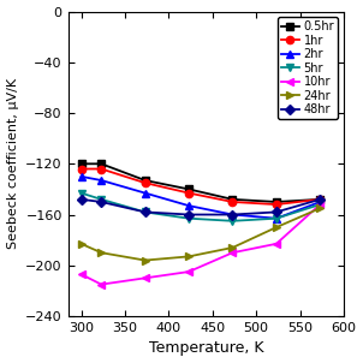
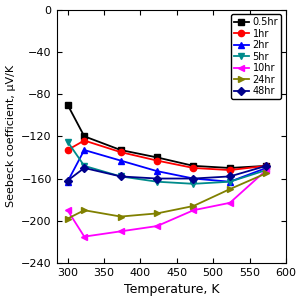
0.5hr/300: -120 -> -90
1hr/300: -124 -> -133
2hr/300: -130 -> -163
5hr/300: -143 -> -125
10hr/300: -207 -> -190
24hr/300: -183 -> -198
48hr/300: -148 -> -162
